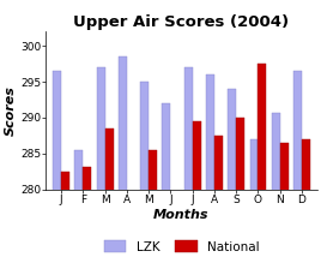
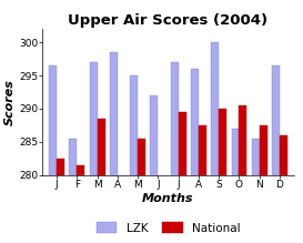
National/F: 283.2 -> 281.5
LZK/S: 294.0 -> 300.0
National/O: 297.6 -> 290.5
LZK/N: 290.6 -> 285.5
National/N: 286.4 -> 287.5
National/D: 287.0 -> 286.0
